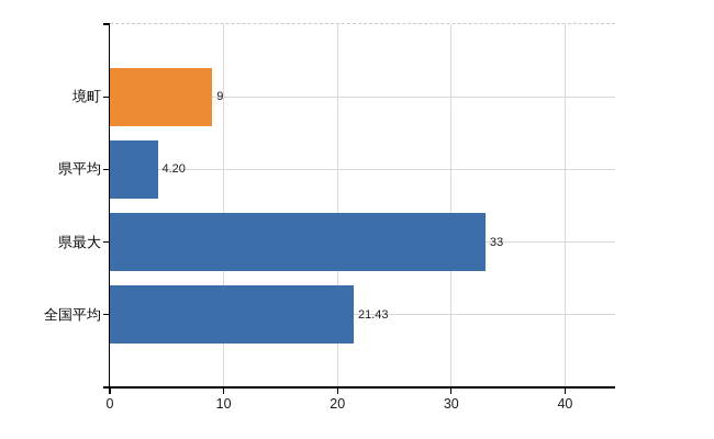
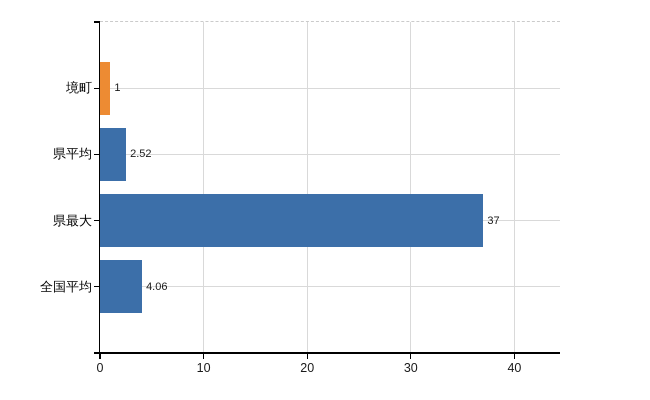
境町: 9 -> 1
県平均: 4.20 -> 2.52
県最大: 33 -> 37
全国平均: 21.43 -> 4.06
